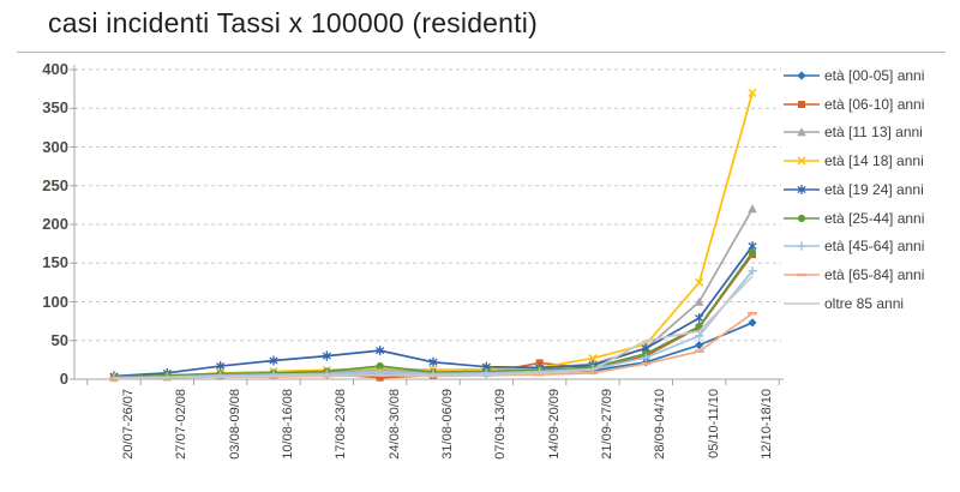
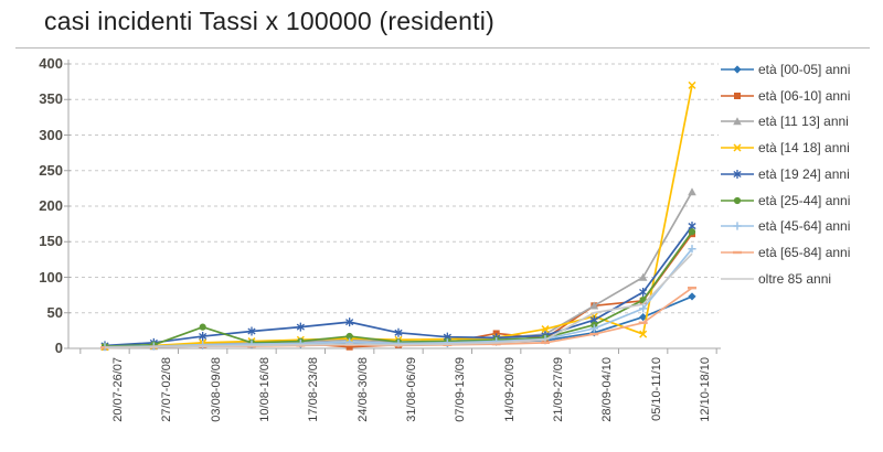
età [25-44] anni/03/08-09/08: 10 -> 30
età [06-10] anni/28/09-04/10: 30 -> 60
età [11 13] anni/28/09-04/10: 40 -> 60
età [14 18] anni/05/10-11/10: 120 -> 20
